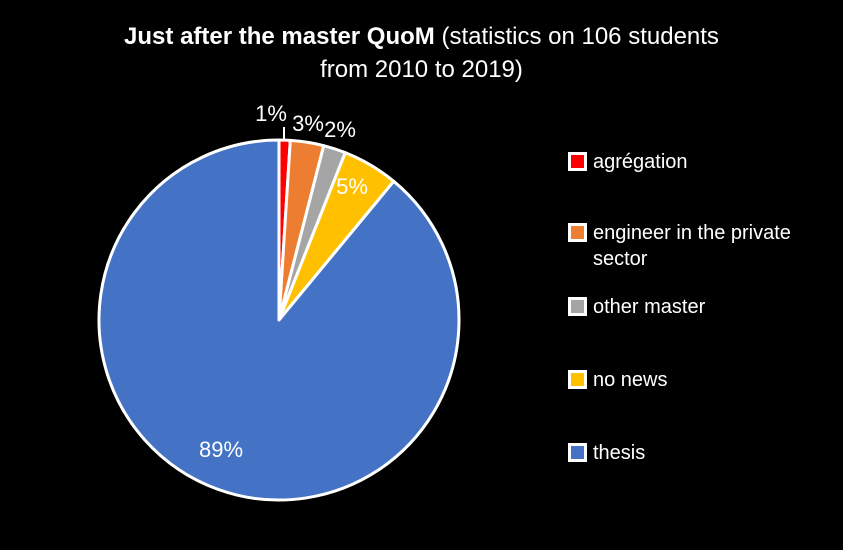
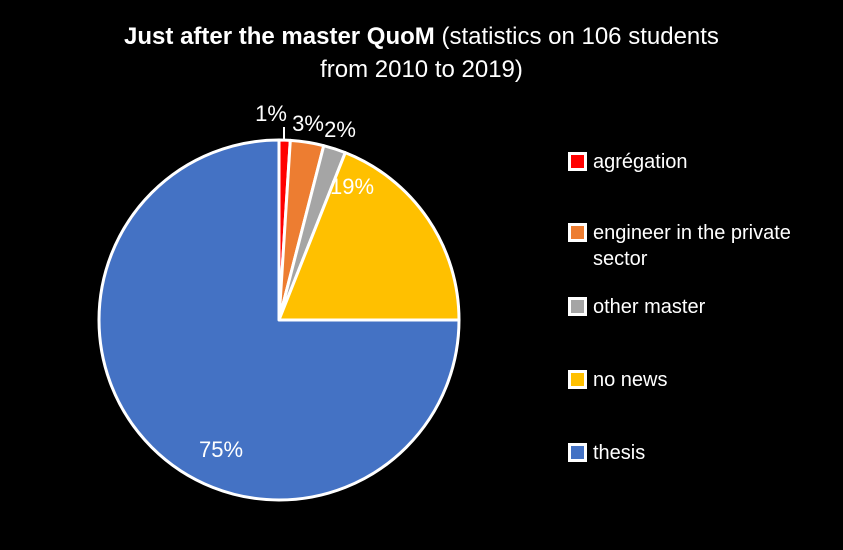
no news: 5% -> 19%
thesis: 89% -> 75%
